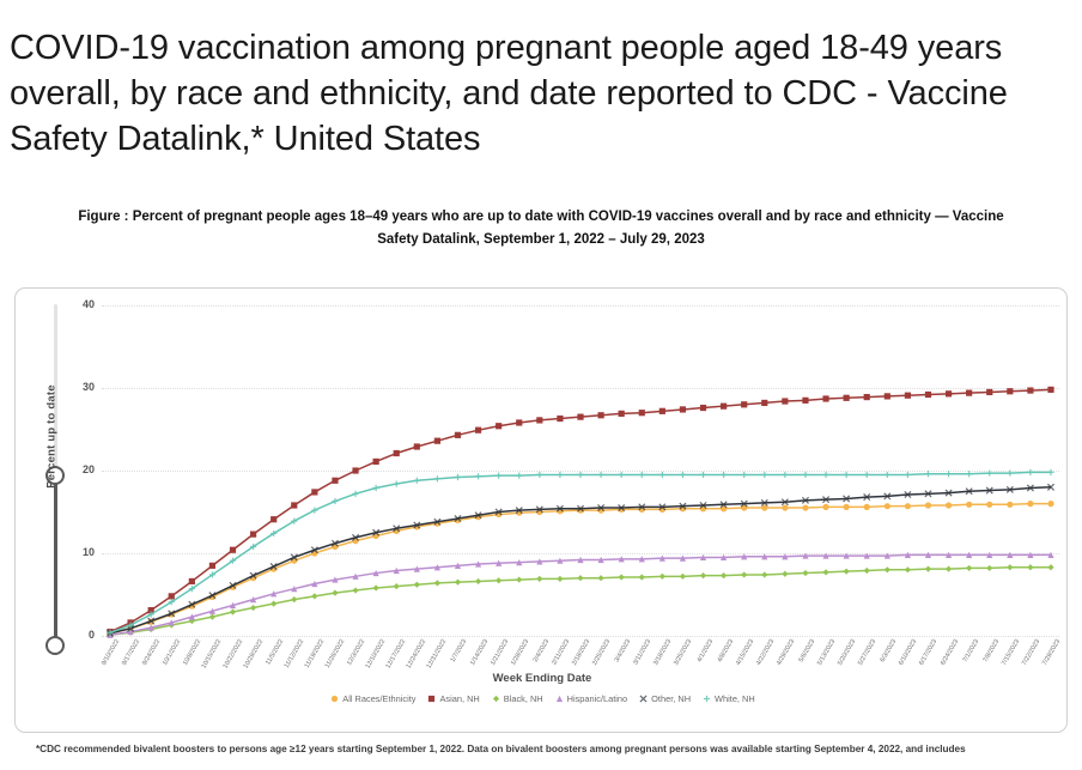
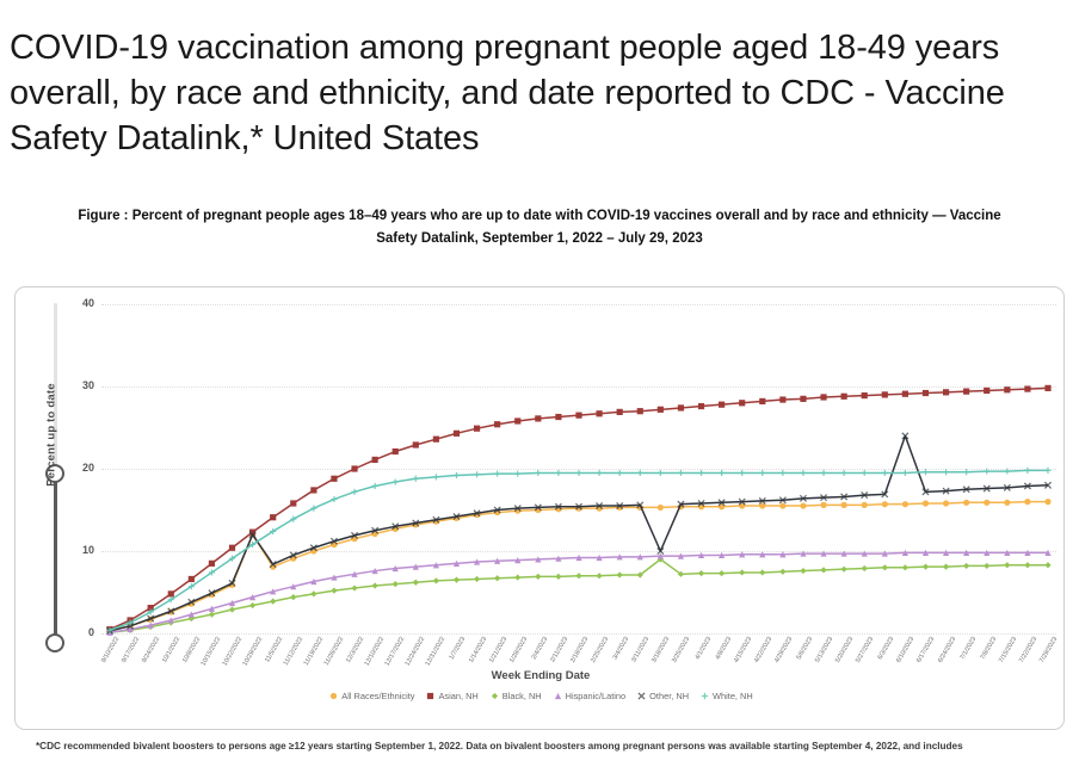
All Races/Ethnicity/10/29/2022: 7 -> 12
Other, NH/10/29/2022: 7 -> 12
Black, NH/3/18/2023: 7 -> 9
Other, NH/3/18/2023: 16 -> 10
Other, NH/6/10/2023: 17 -> 24
